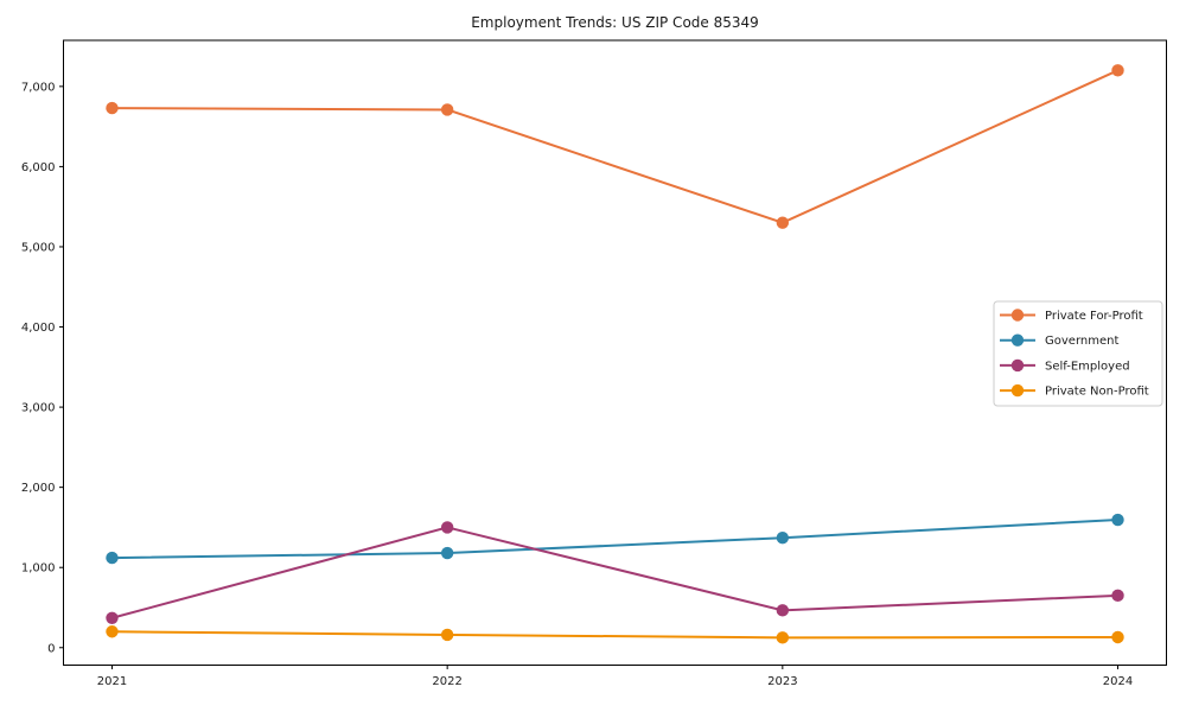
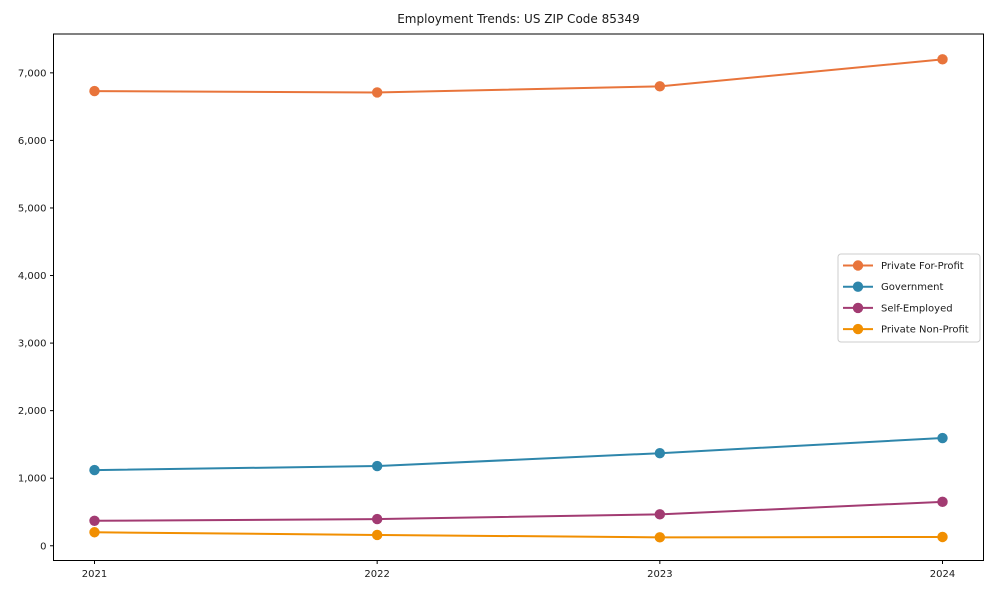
Self-Employed/2022: 1500 -> 400
Private For-Profit/2023: 5300 -> 6800
